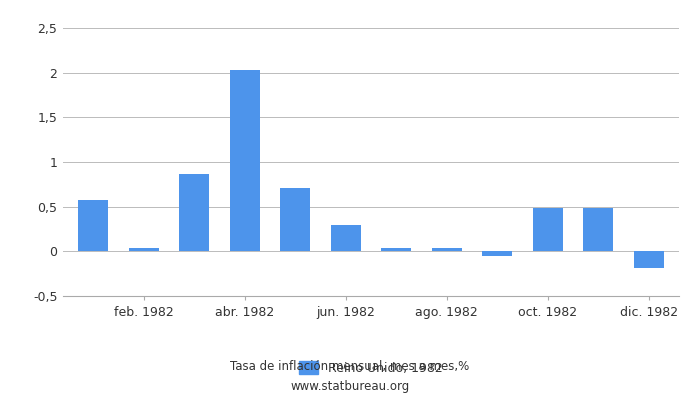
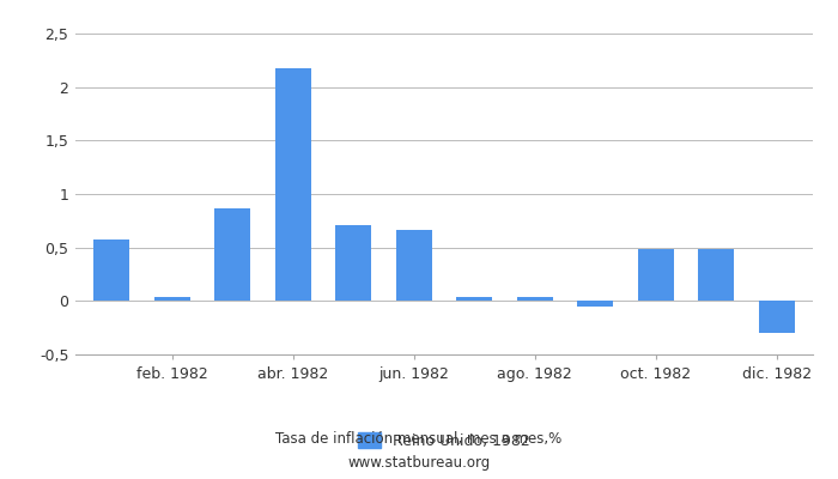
abr. 1982: 2,03 -> 2,18
jun. 1982: 0,29 -> 0,66
dic. 1982: -0,19 -> -0,30
